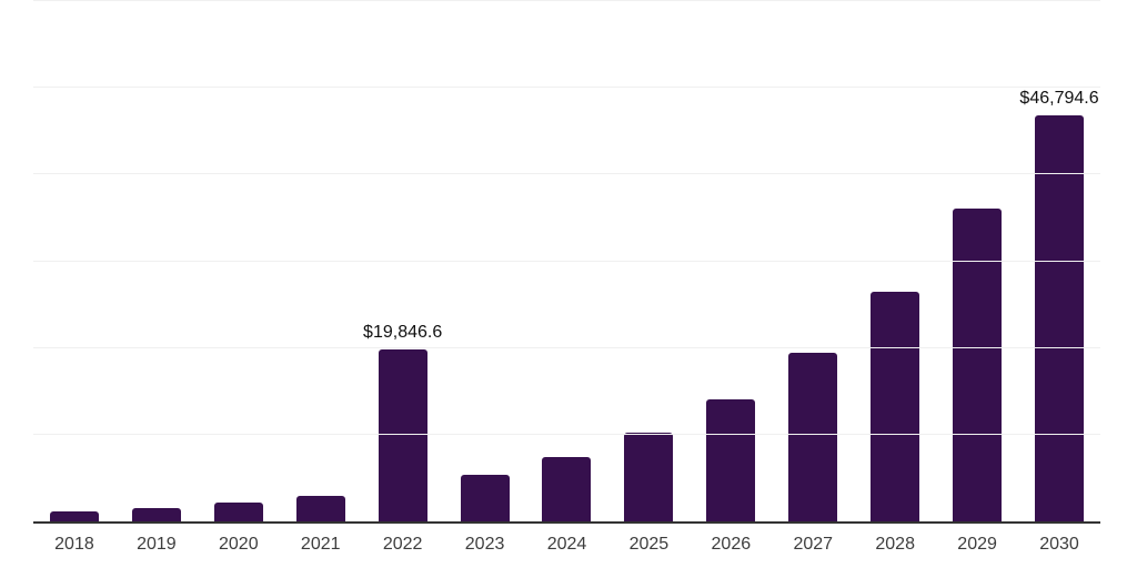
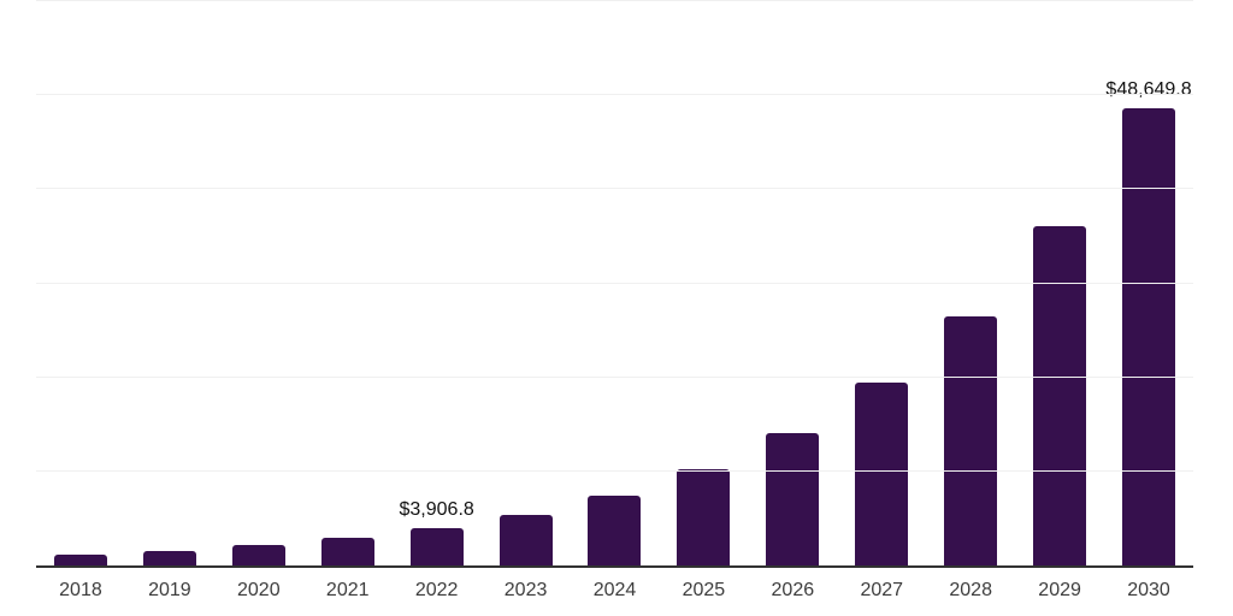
2022: $19,846.6 -> $3,906.8
2030: $46,794.6 -> $48,649.8
